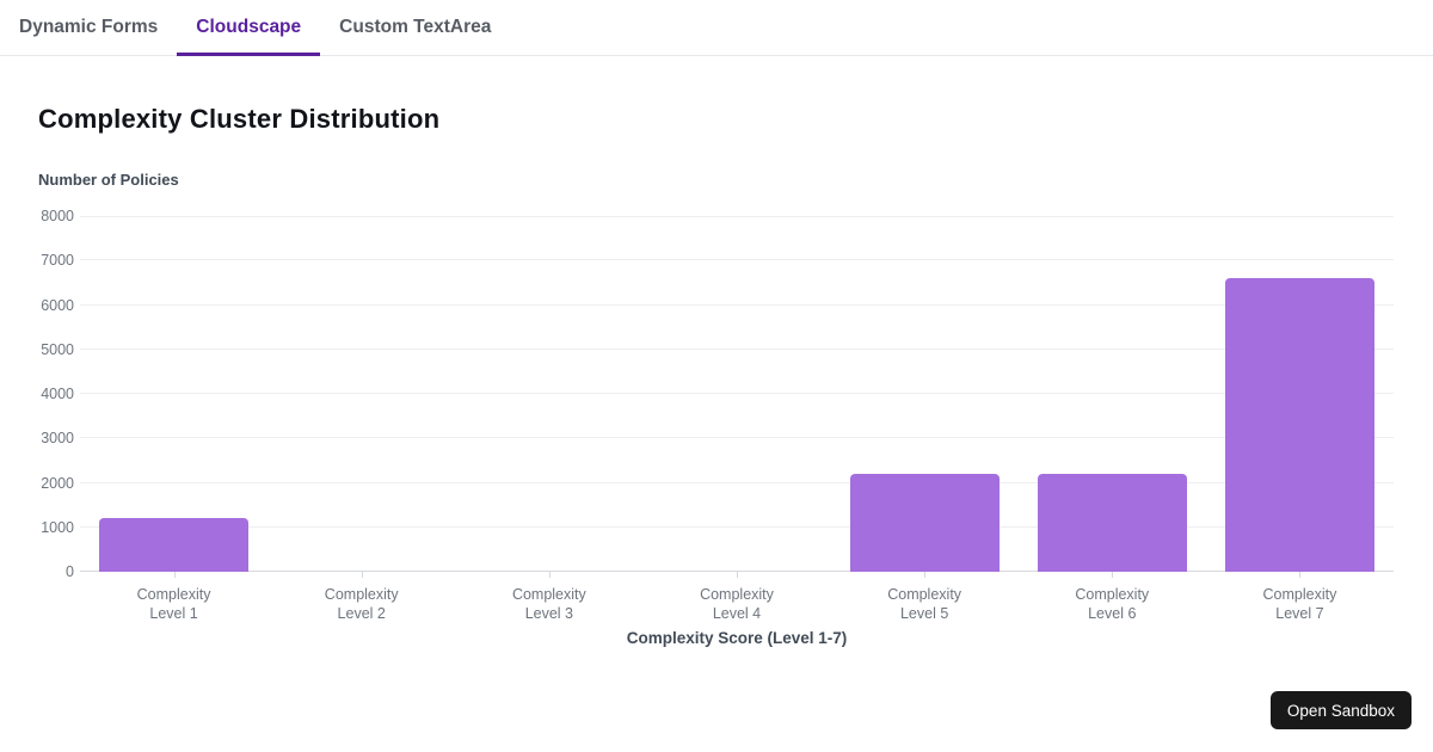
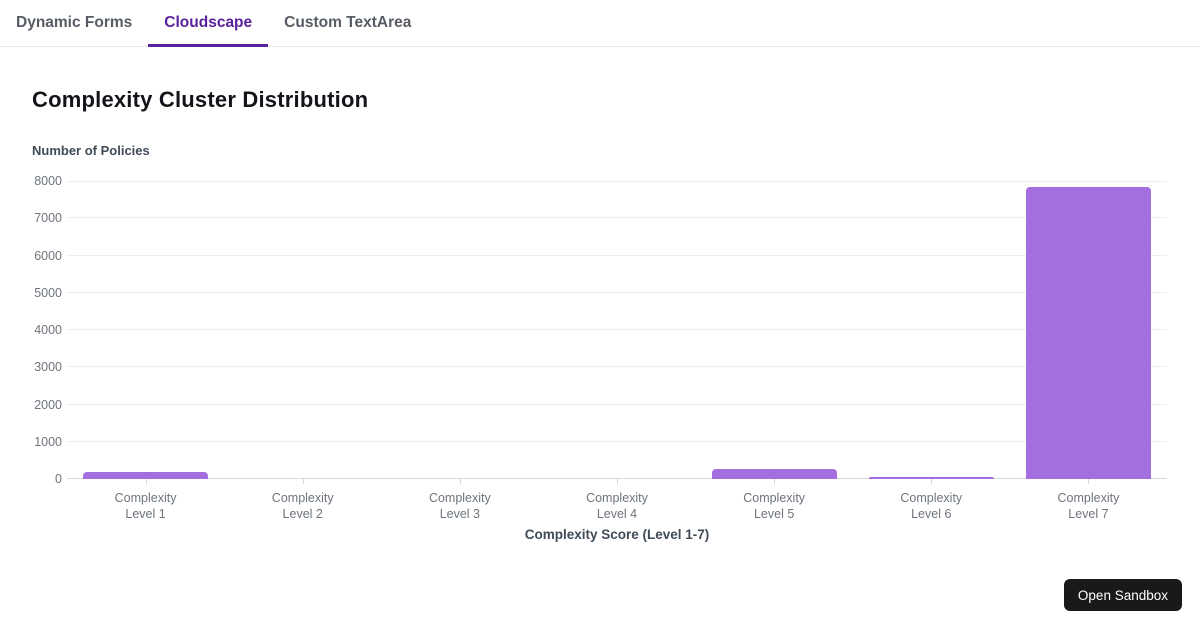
Complexity Level 1: 1200 -> 200
Complexity Level 5: 2200 -> 300
Complexity Level 6: 2200 -> 100
Complexity Level 7: 6600 -> 7800
